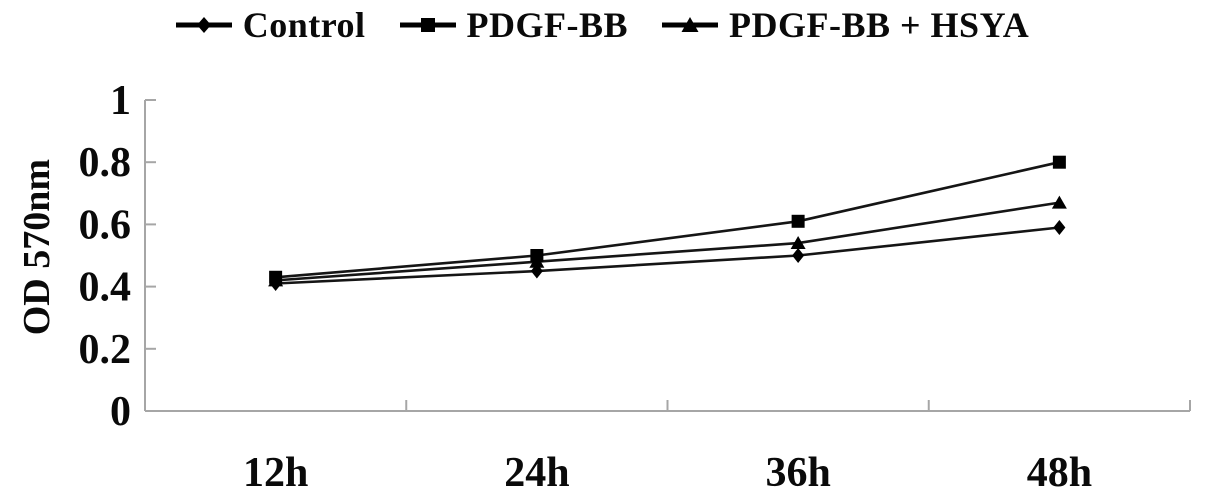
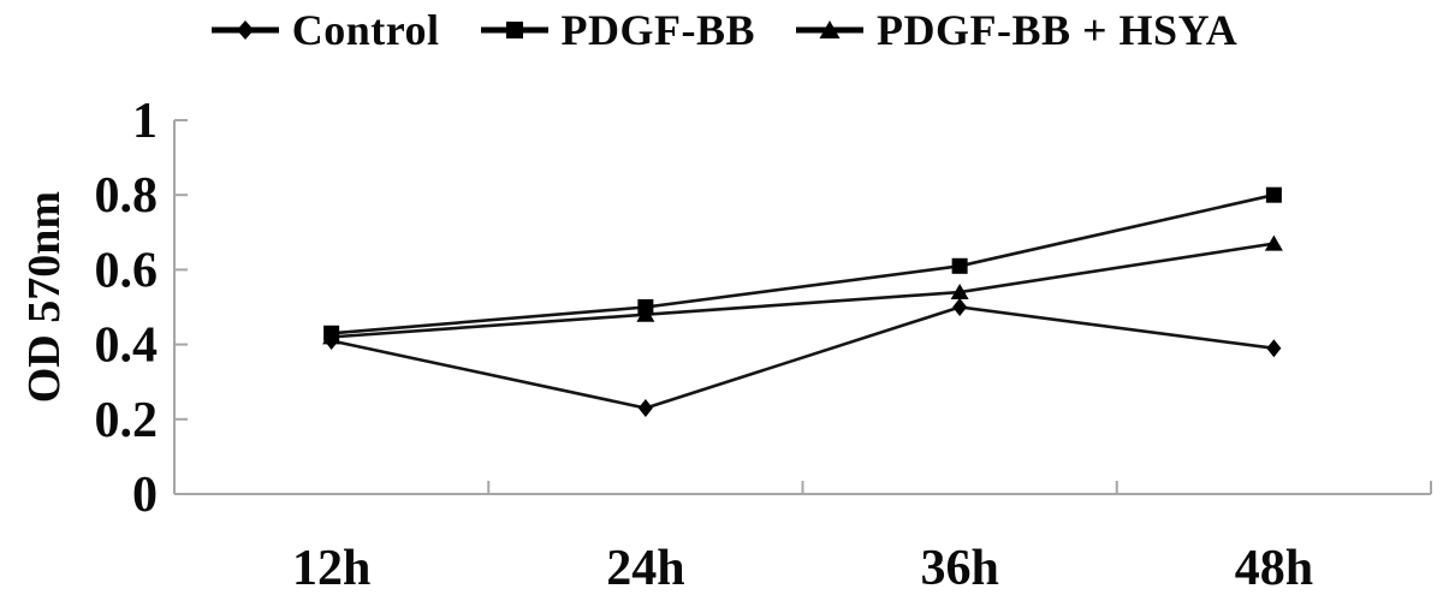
Control/24h: 0.45 -> 0.23
Control/48h: 0.59 -> 0.39
